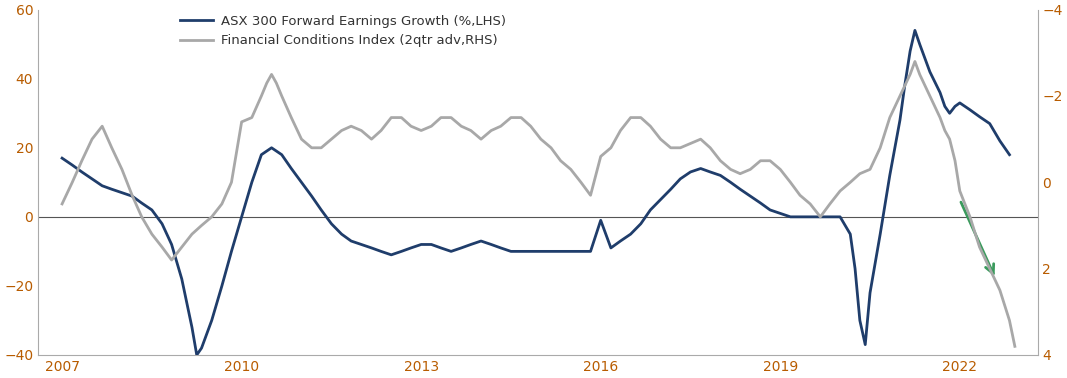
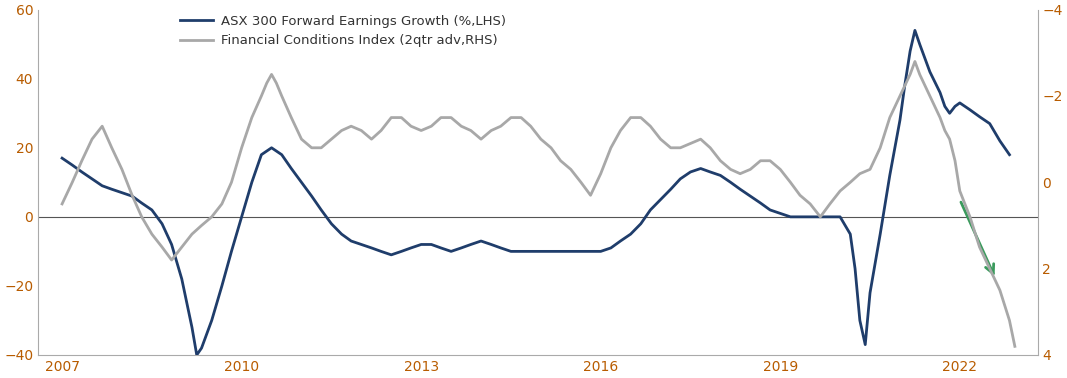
Financial Conditions Index (2qtr adv,RHS)/2010: -1.4 -> -0.8
ASX 300 Forward Earnings Growth (%,LHS)/2016: -1 -> -10
Financial Conditions Index (2qtr adv,RHS)/2016: -0.6 -> -0.2
